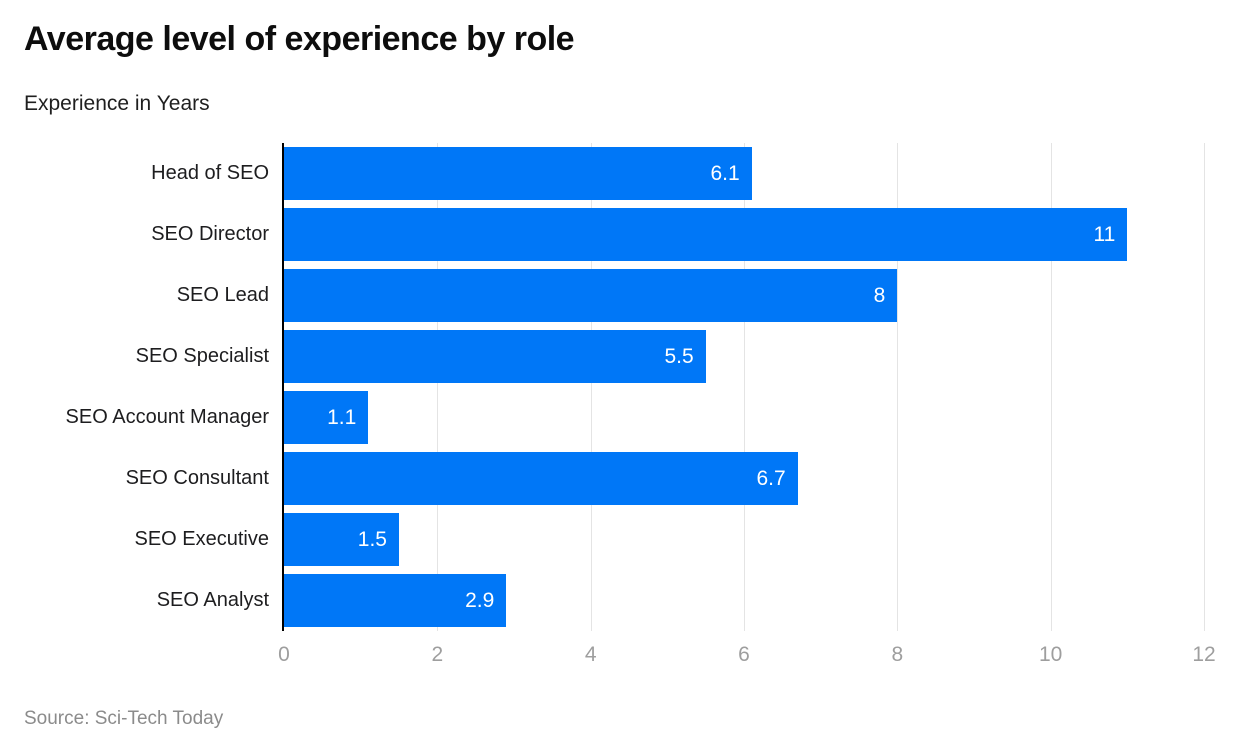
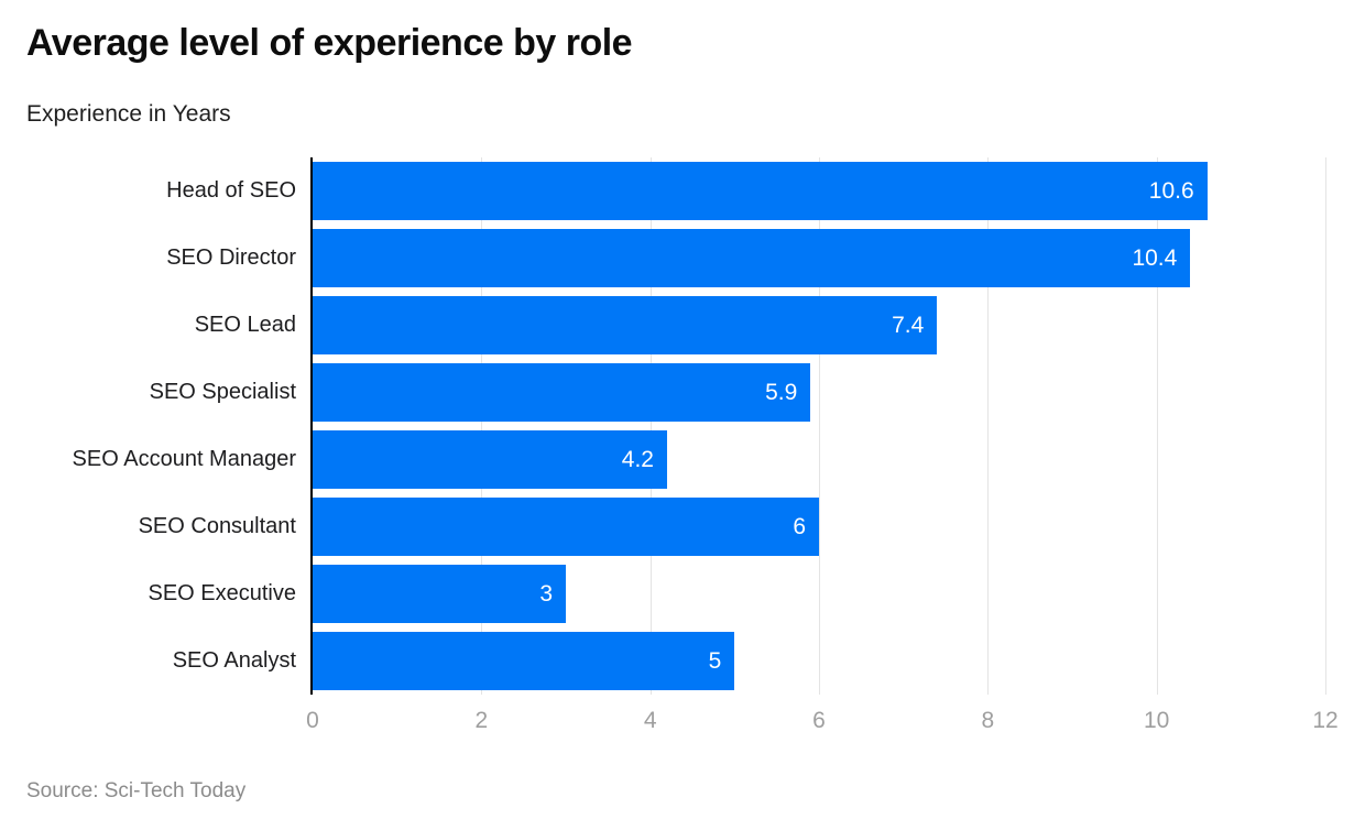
Head of SEO: 6.1 -> 10.6
SEO Director: 11 -> 10.4
SEO Lead: 8 -> 7.4
SEO Specialist: 5.5 -> 5.9
SEO Account Manager: 1.1 -> 4.2
SEO Consultant: 6.7 -> 6
SEO Executive: 1.5 -> 3
SEO Analyst: 2.9 -> 5
